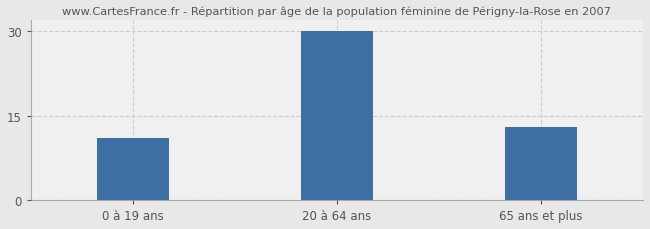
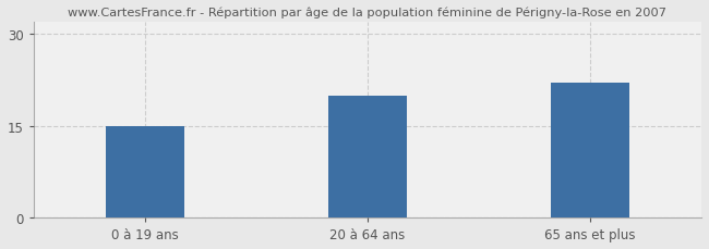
0 à 19 ans: 11 -> 15
20 à 64 ans: 30 -> 20
65 ans et plus: 13 -> 22
